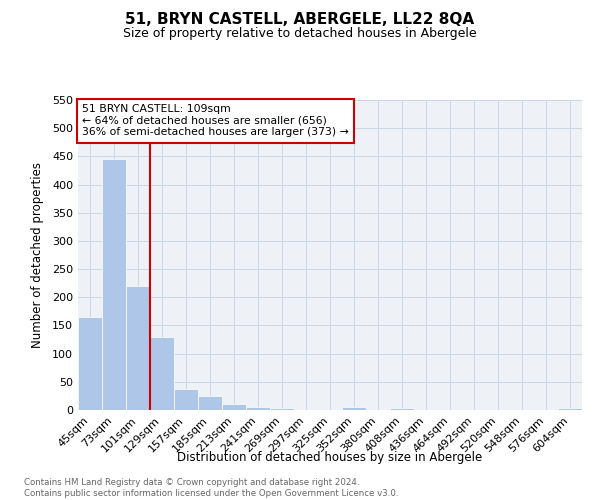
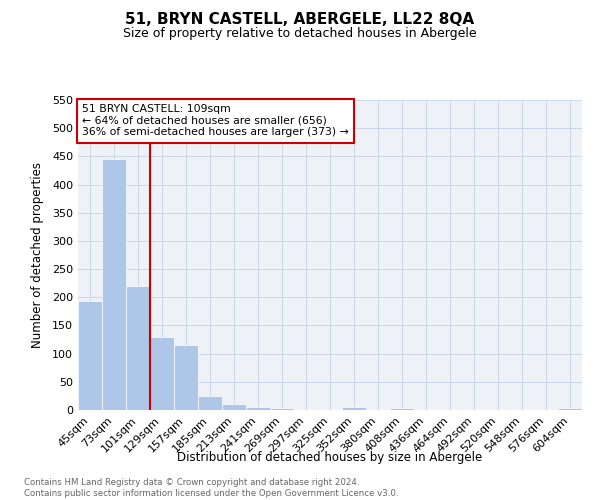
45sqm: 165 -> 194
157sqm: 37 -> 116
